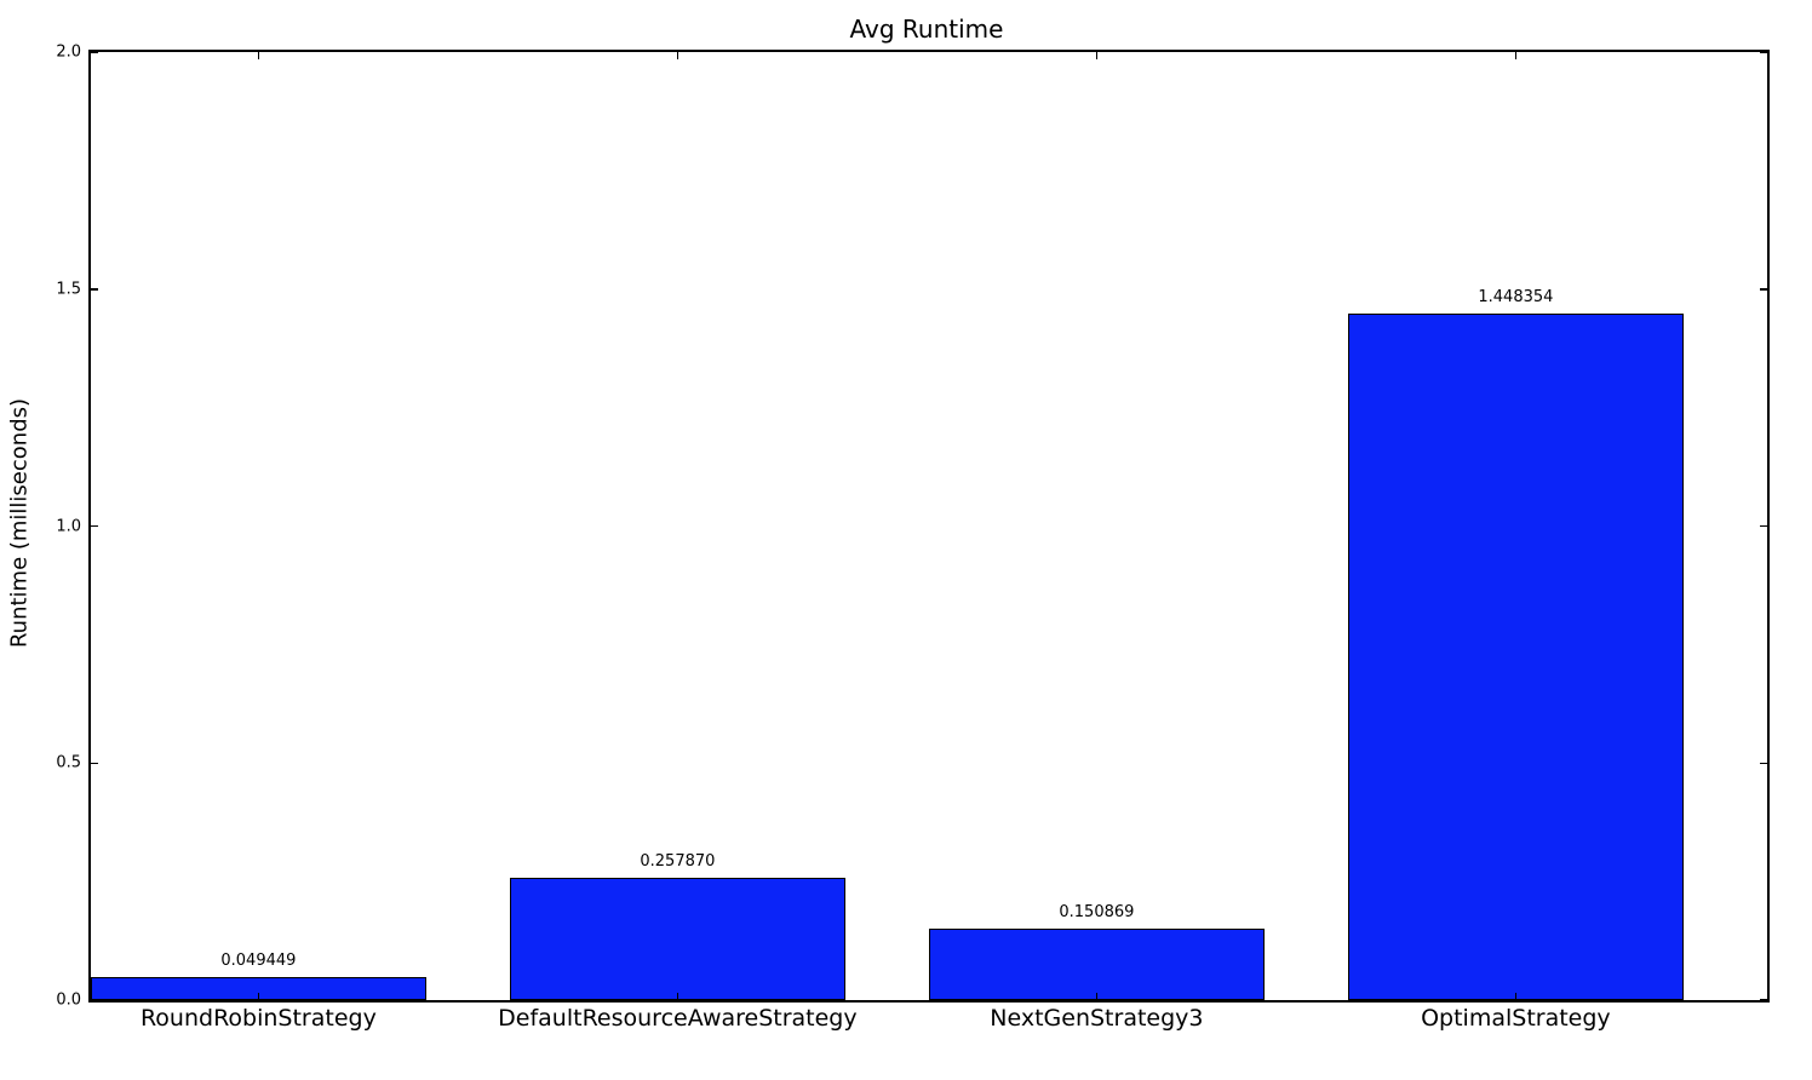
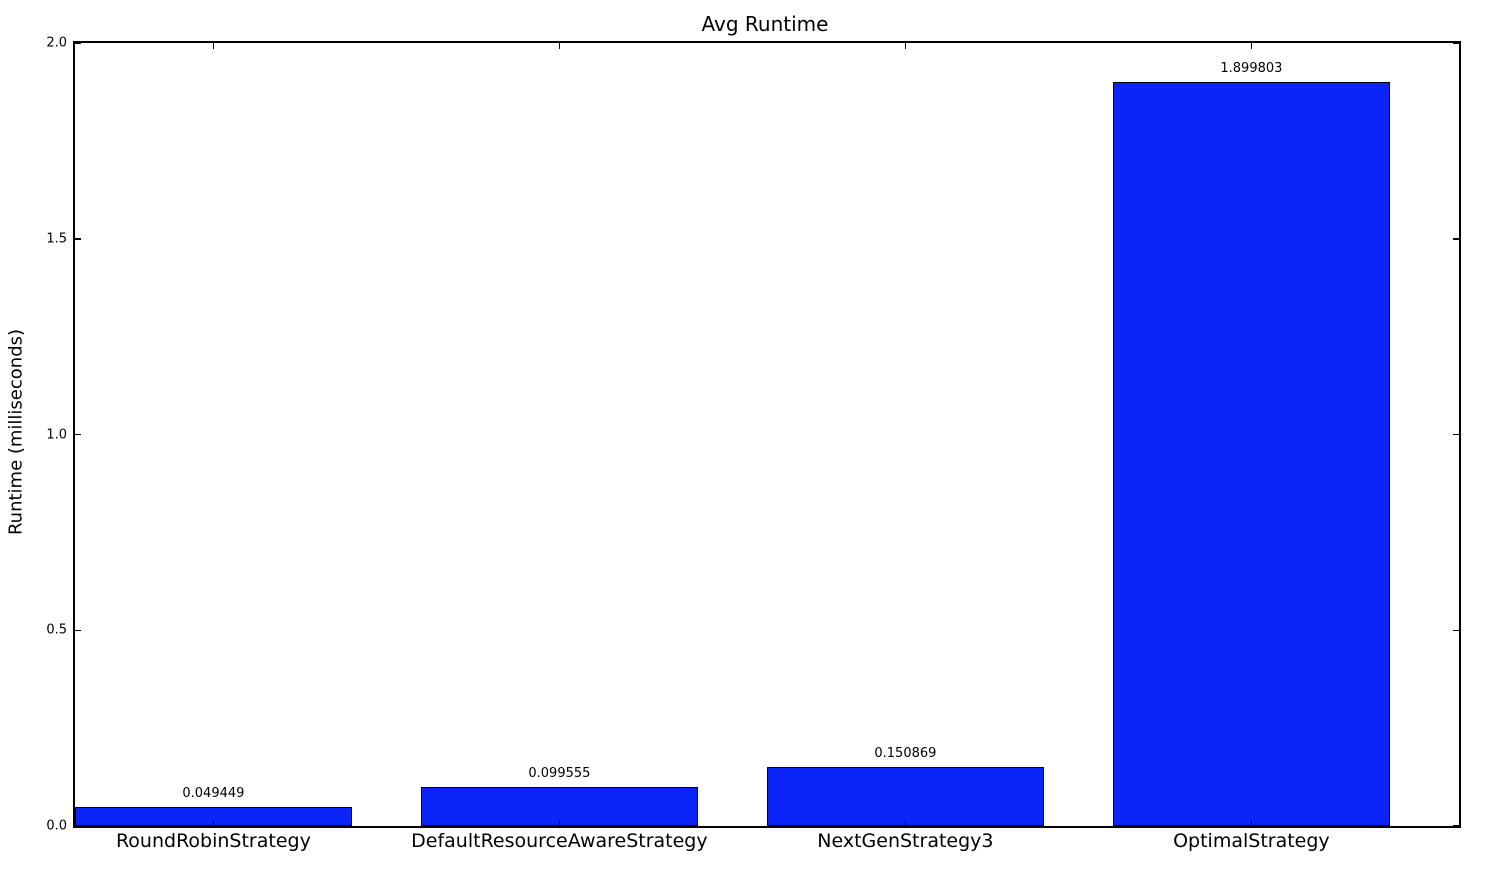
DefaultResourceAwareStrategy: 0.257870 -> 0.099555
OptimalStrategy: 1.448354 -> 1.899803
